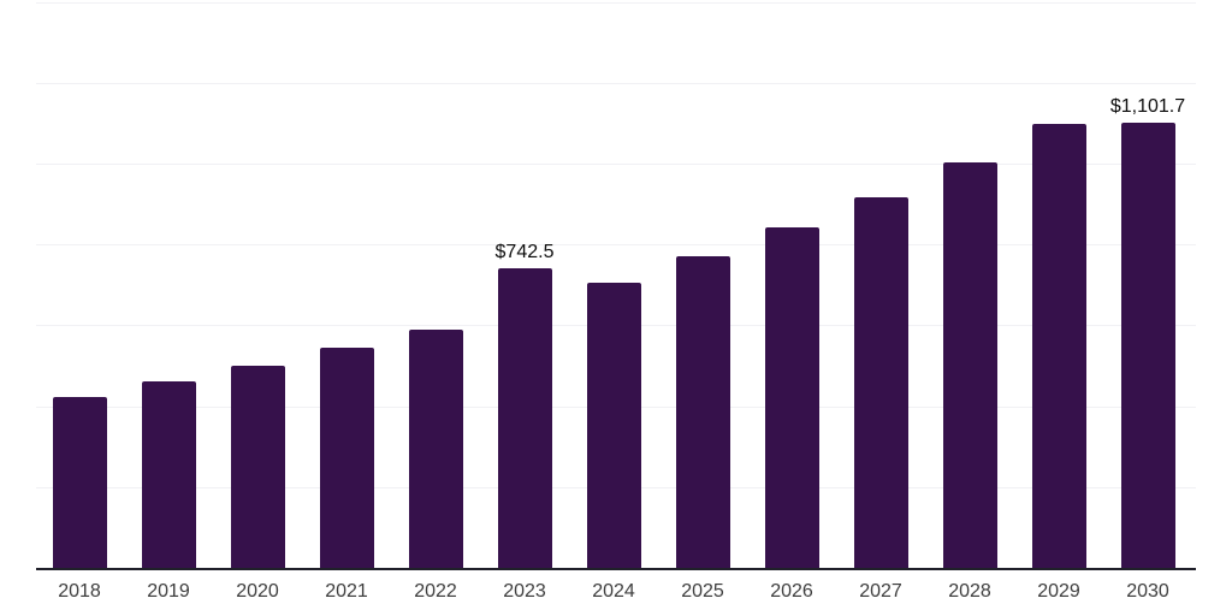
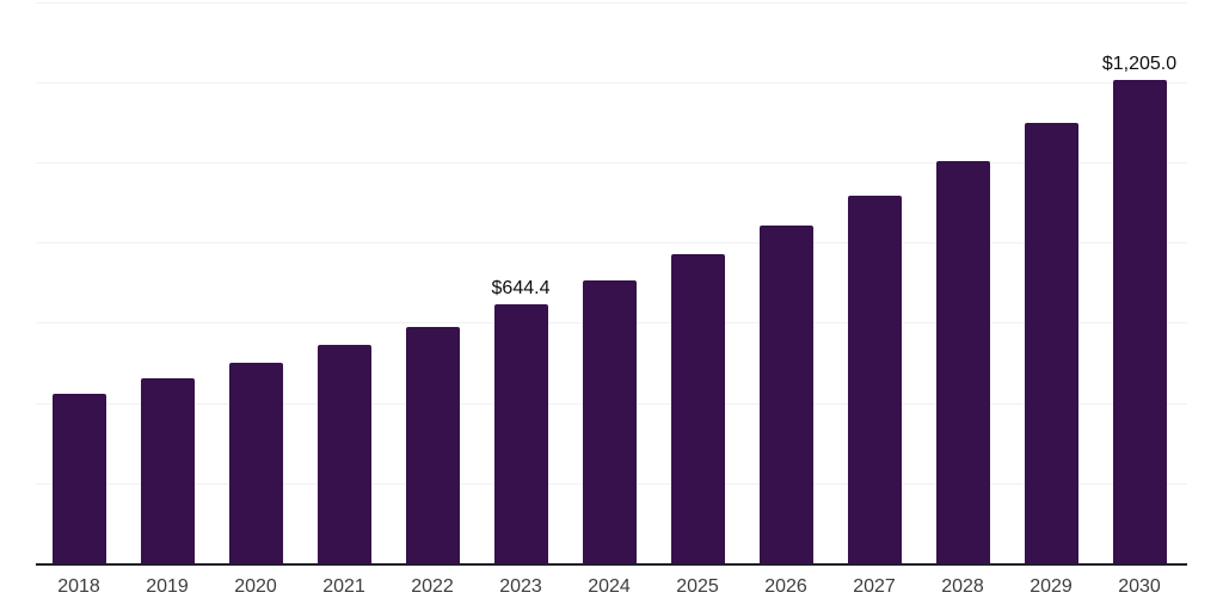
2023: $742.5 -> $644.4
2030: $1,101.7 -> $1,205.0
